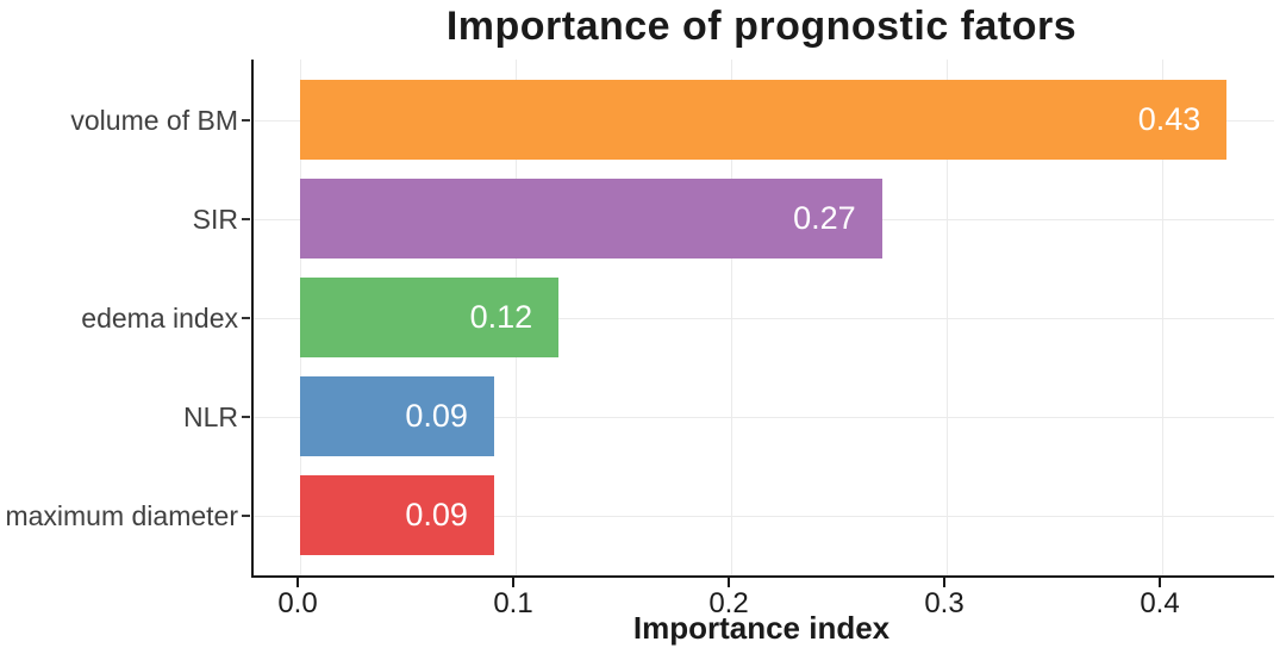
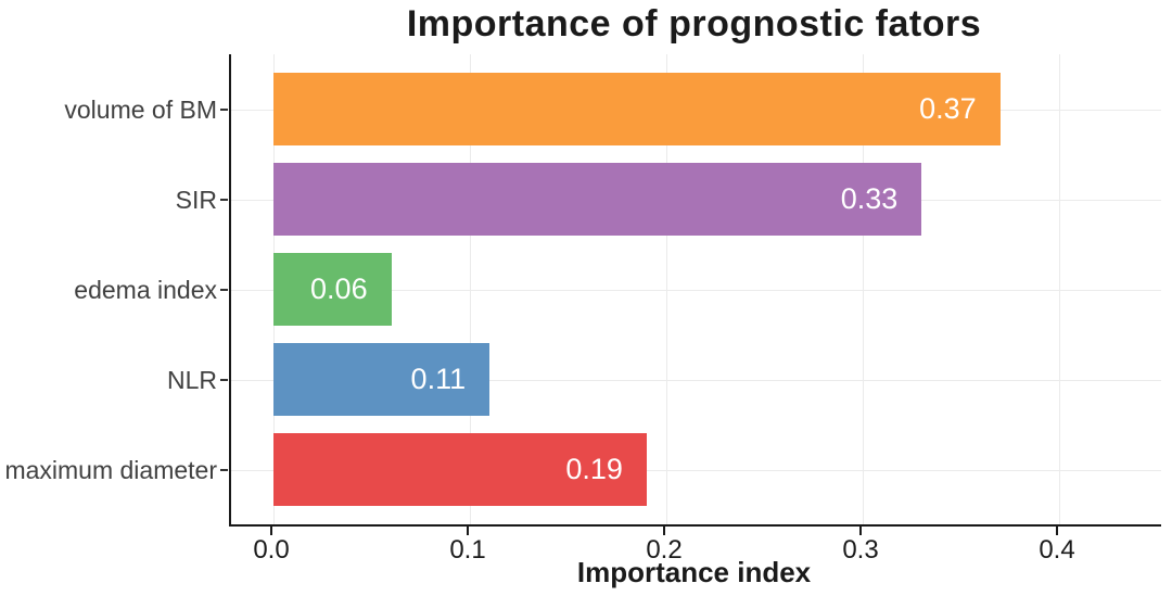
volume of BM: 0.43 -> 0.37
SIR: 0.27 -> 0.33
edema index: 0.12 -> 0.06
NLR: 0.09 -> 0.11
maximum diameter: 0.09 -> 0.19
